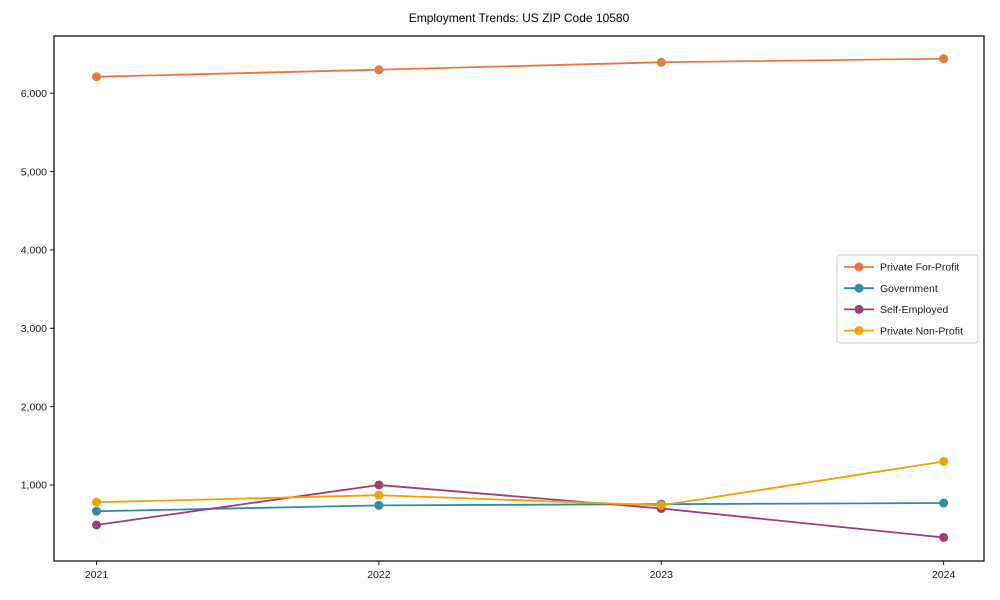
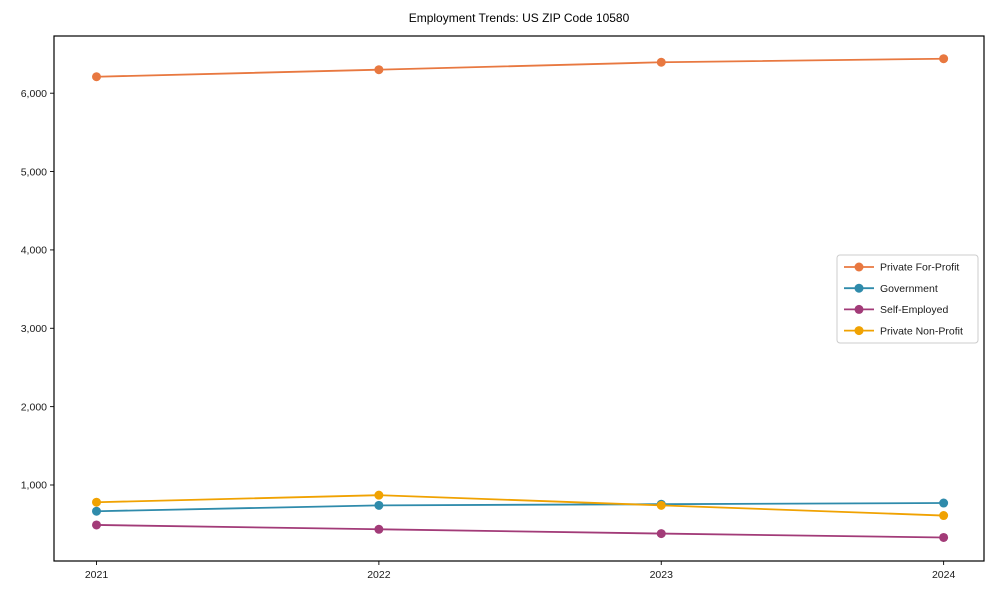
Self-Employed/2022: 1000 -> 400
Self-Employed/2023: 700 -> 400
Private Non-Profit/2024: 1300 -> 600
